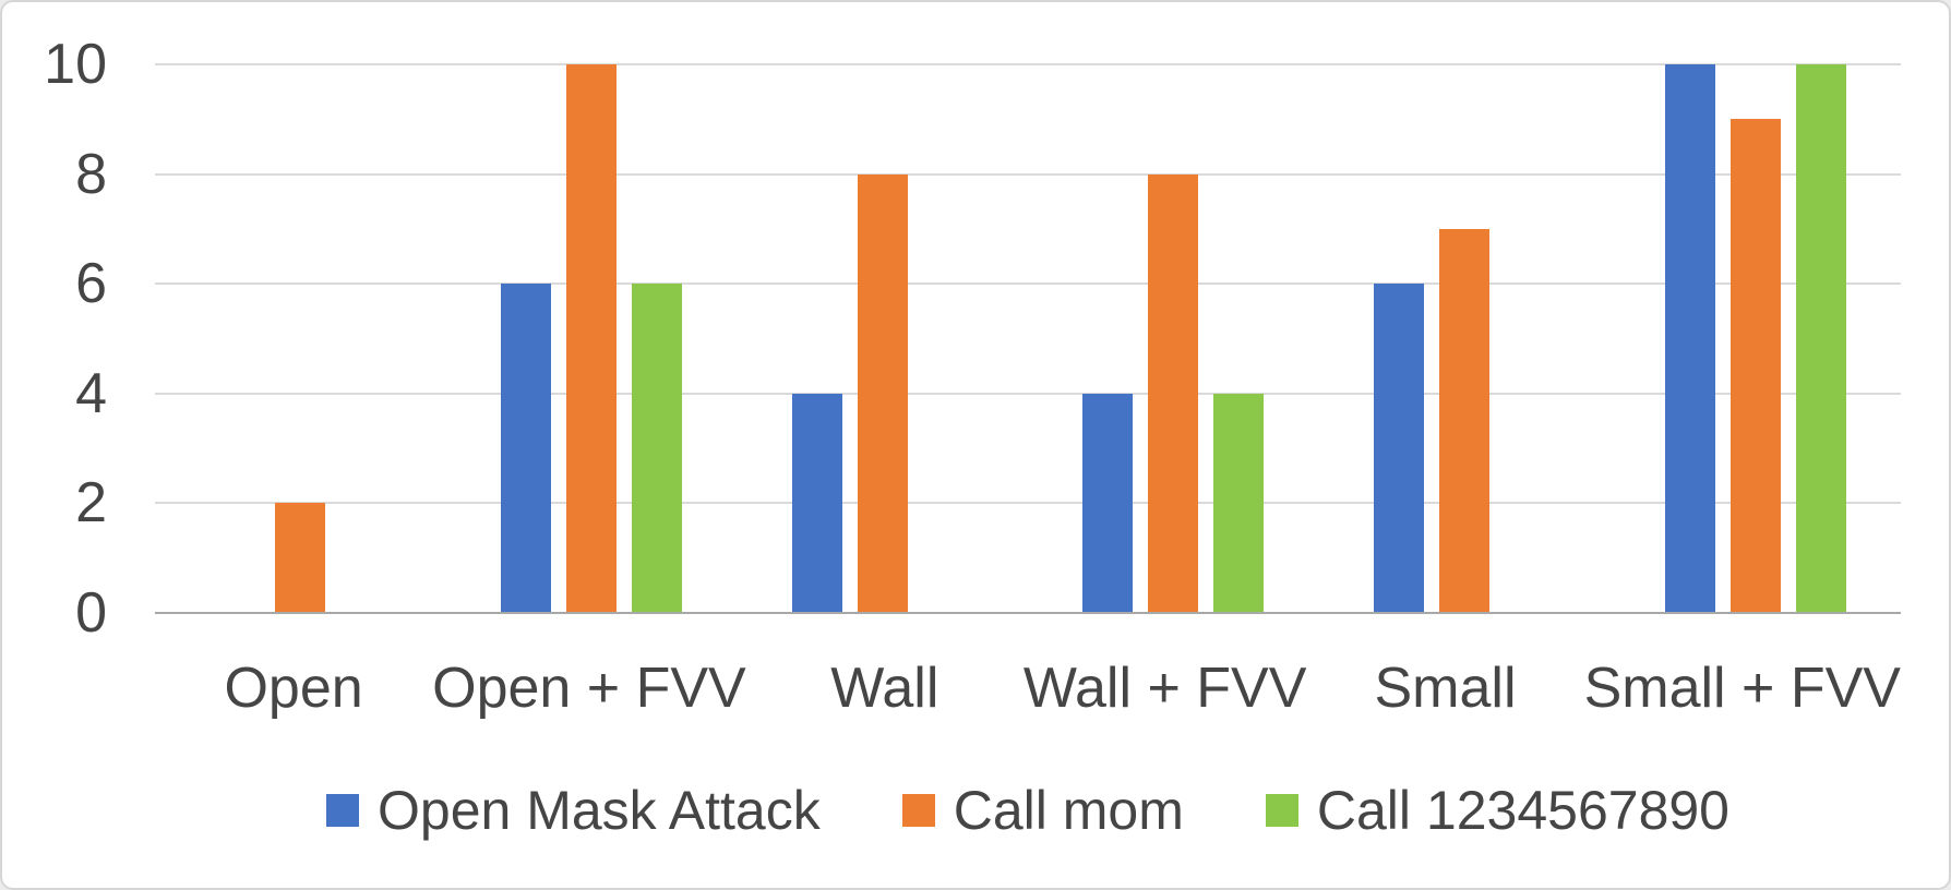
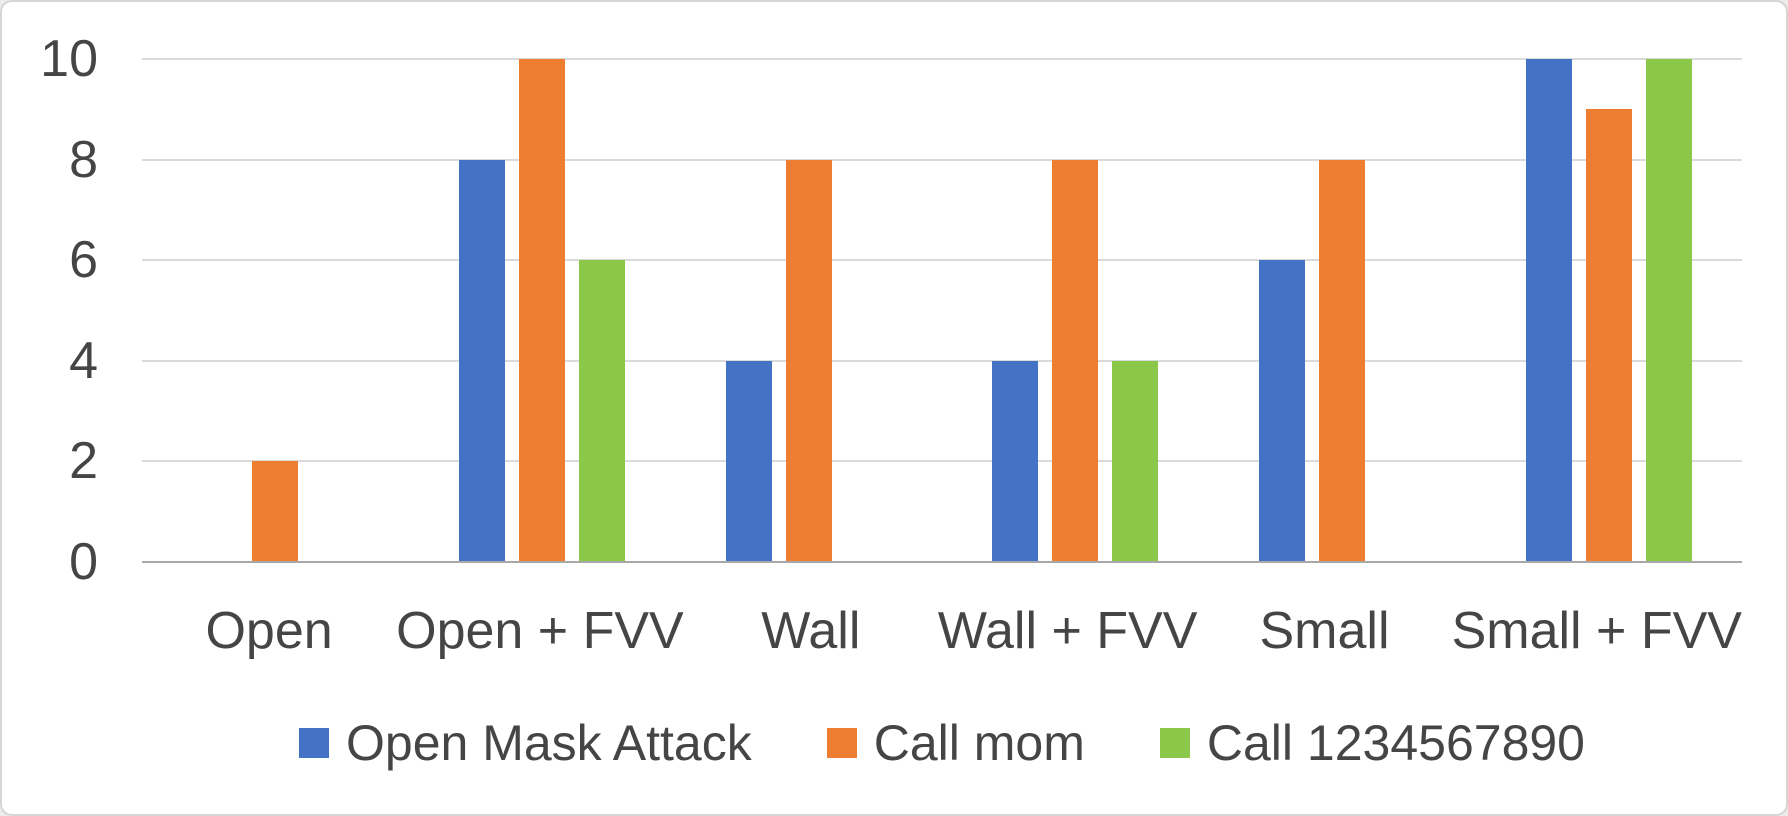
Open Mask Attack/Open + FVV: 6 -> 8
Call mom/Small: 7 -> 8
